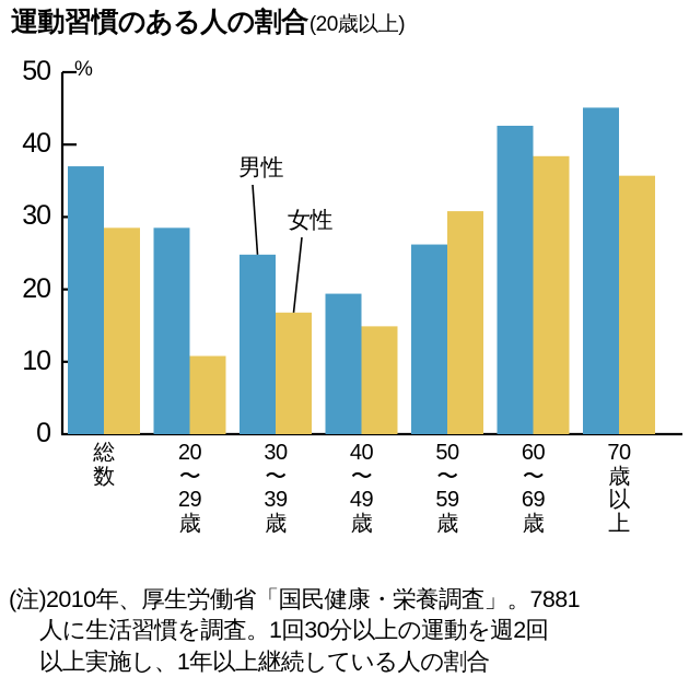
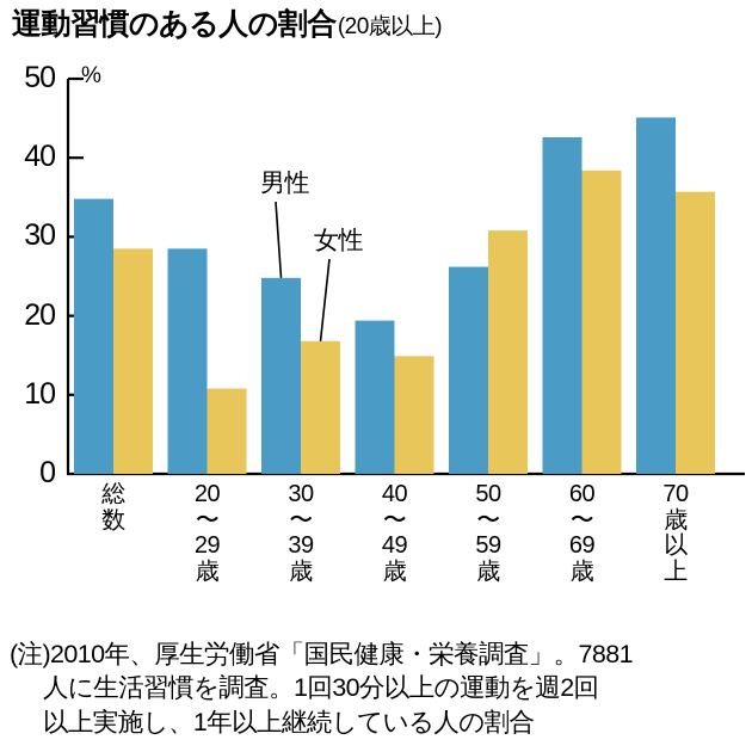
男性/総数: 37 -> 35
